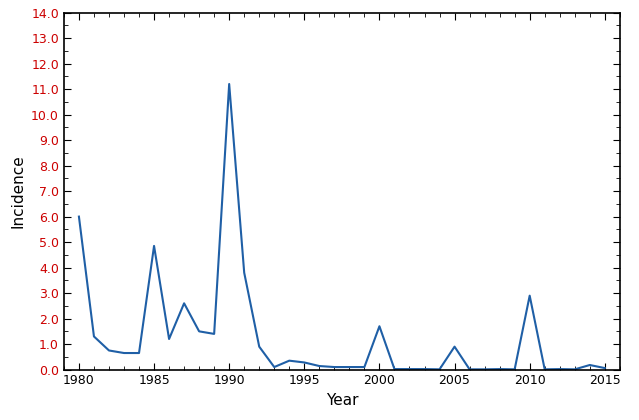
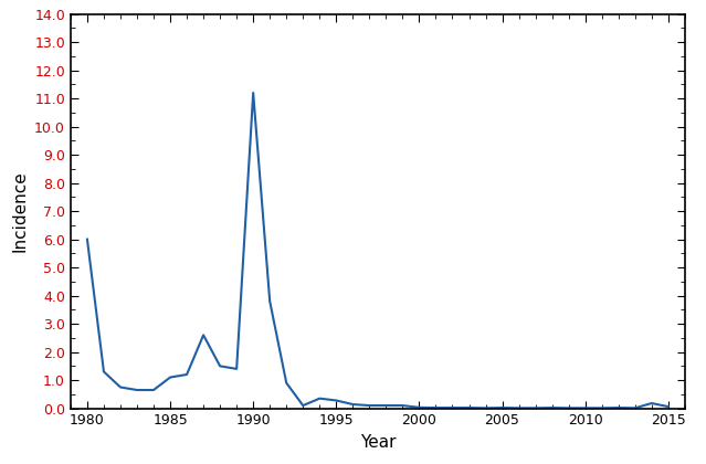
1985: 4.85 -> 1.10
2000: 1.70 -> 0.03
2005: 0.90 -> 0.02
2010: 2.90 -> 0.01
